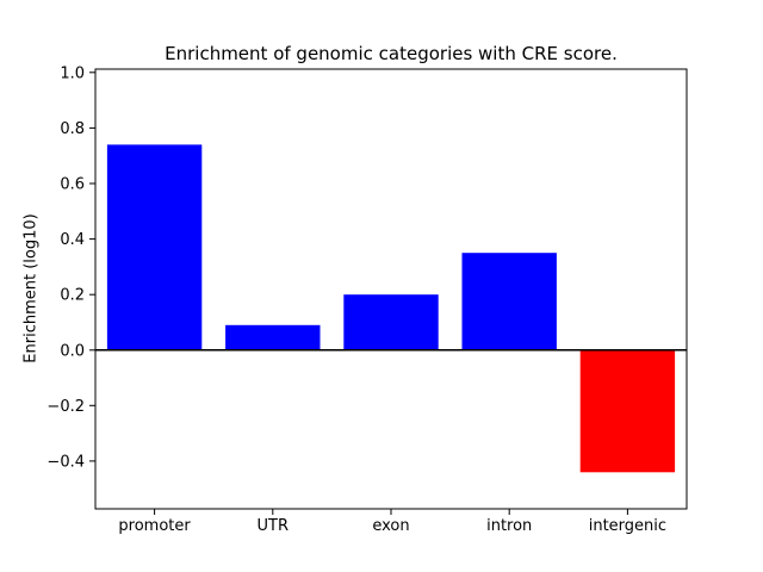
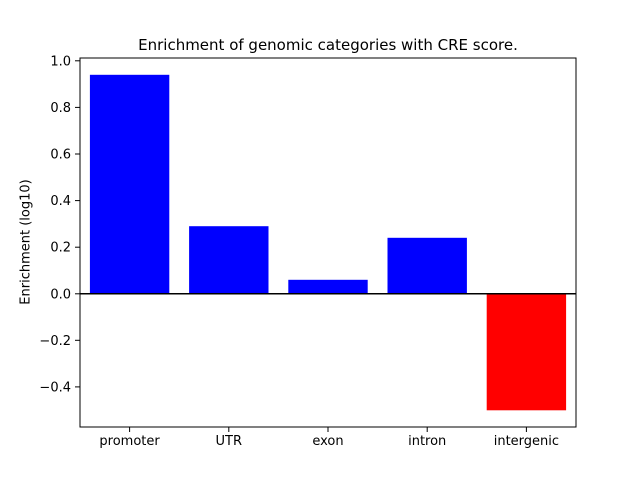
promoter: 0.74 -> 0.94
UTR: 0.09 -> 0.29
exon: 0.20 -> 0.06
intron: 0.35 -> 0.24
intergenic: -0.44 -> -0.50
